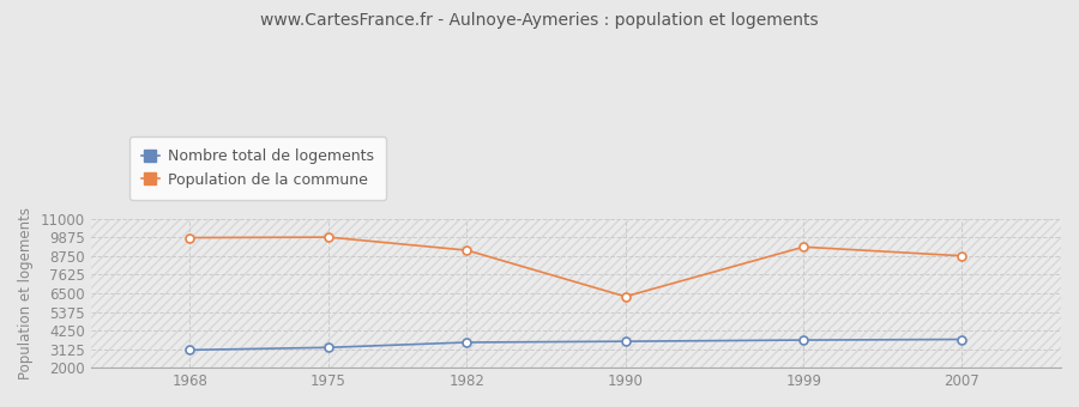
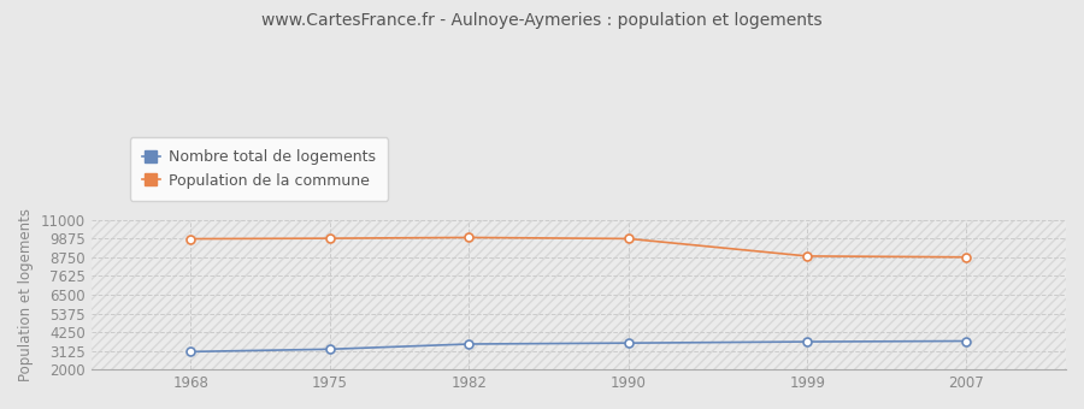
Population de la commune/1982: 9100 -> 9900
Population de la commune/1990: 6300 -> 9900
Population de la commune/1999: 9300 -> 8800
